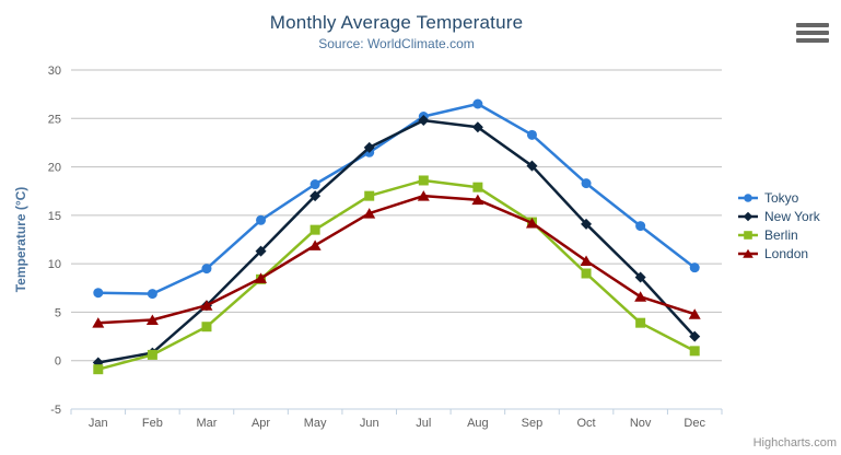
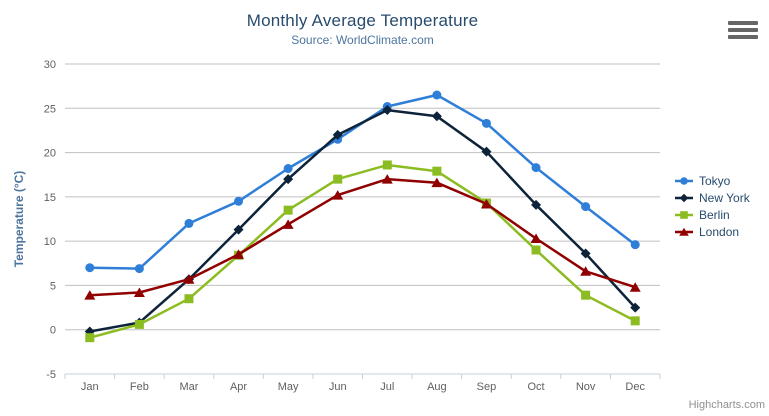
Tokyo/Mar: 10 -> 12
